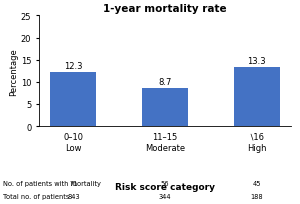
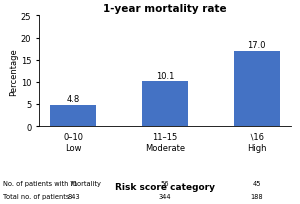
0–10 Low: 12.3 -> 4.8
11–15 Moderate: 8.7 -> 10.1
∖16 High: 13.3 -> 17.0
